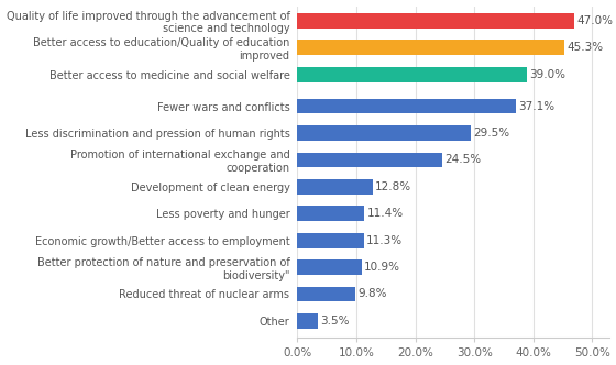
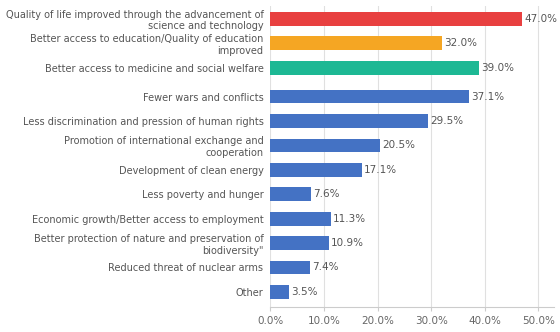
Better access to education/Quality of education improved: 45.3% -> 32.0%
Promotion of international exchange and cooperation: 24.5% -> 20.5%
Development of clean energy: 12.8% -> 17.1%
Less poverty and hunger: 11.4% -> 7.6%
Reduced threat of nuclear arms: 9.8% -> 7.4%
